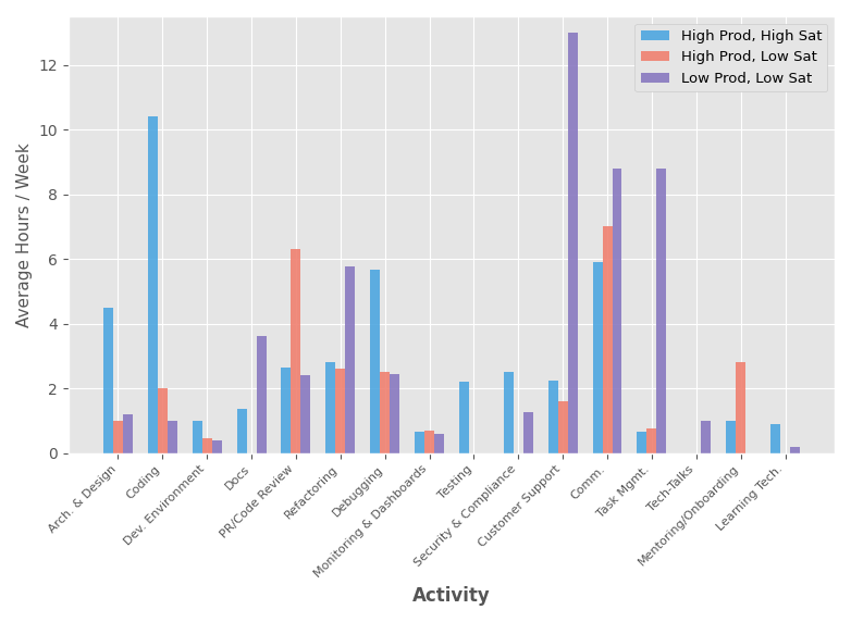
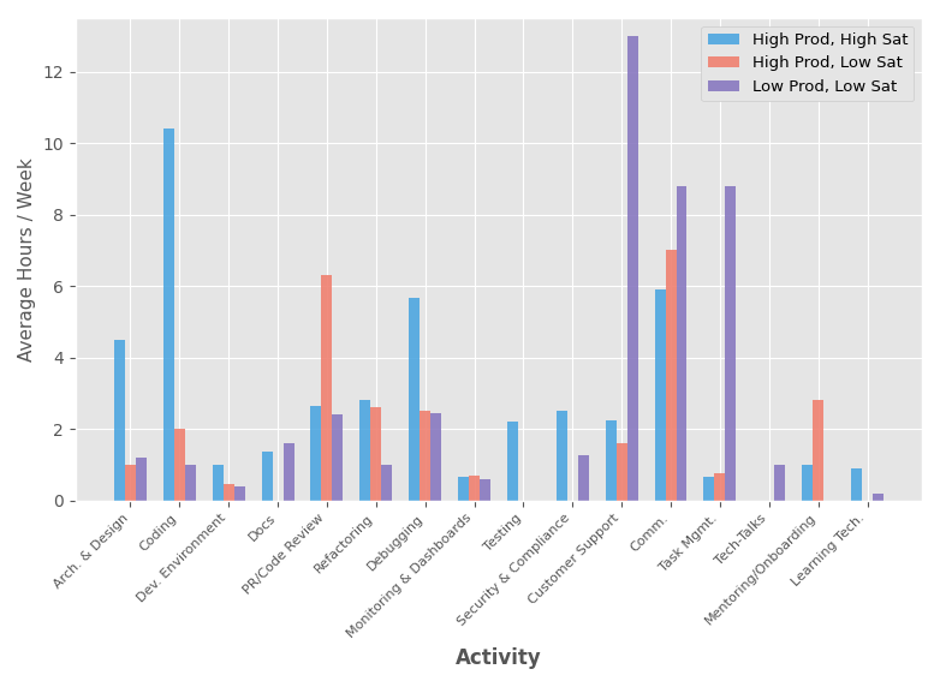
Low Prod, Low Sat/Docs: 3.60 -> 1.60
Low Prod, Low Sat/Refactoring: 5.75 -> 1.00
